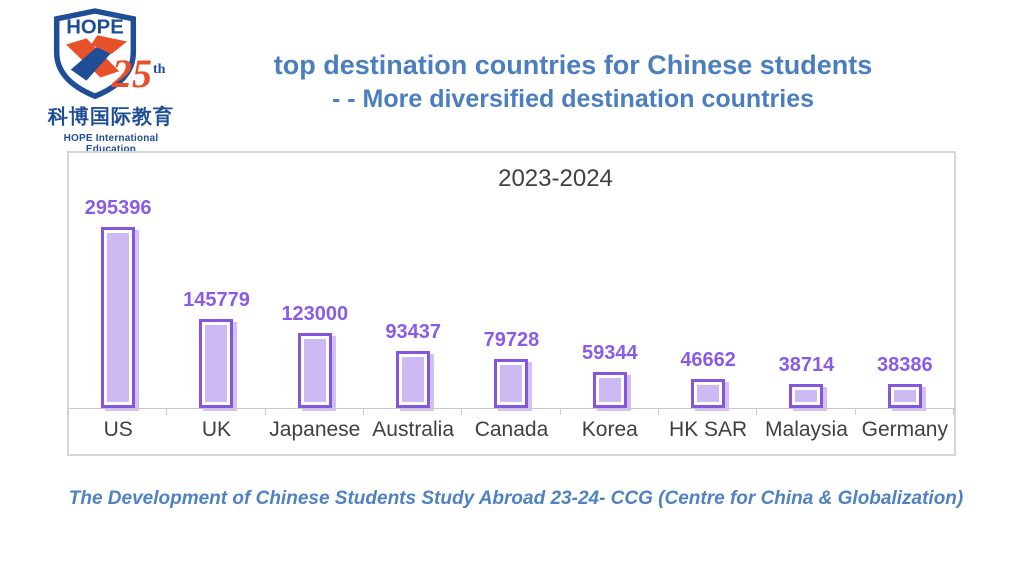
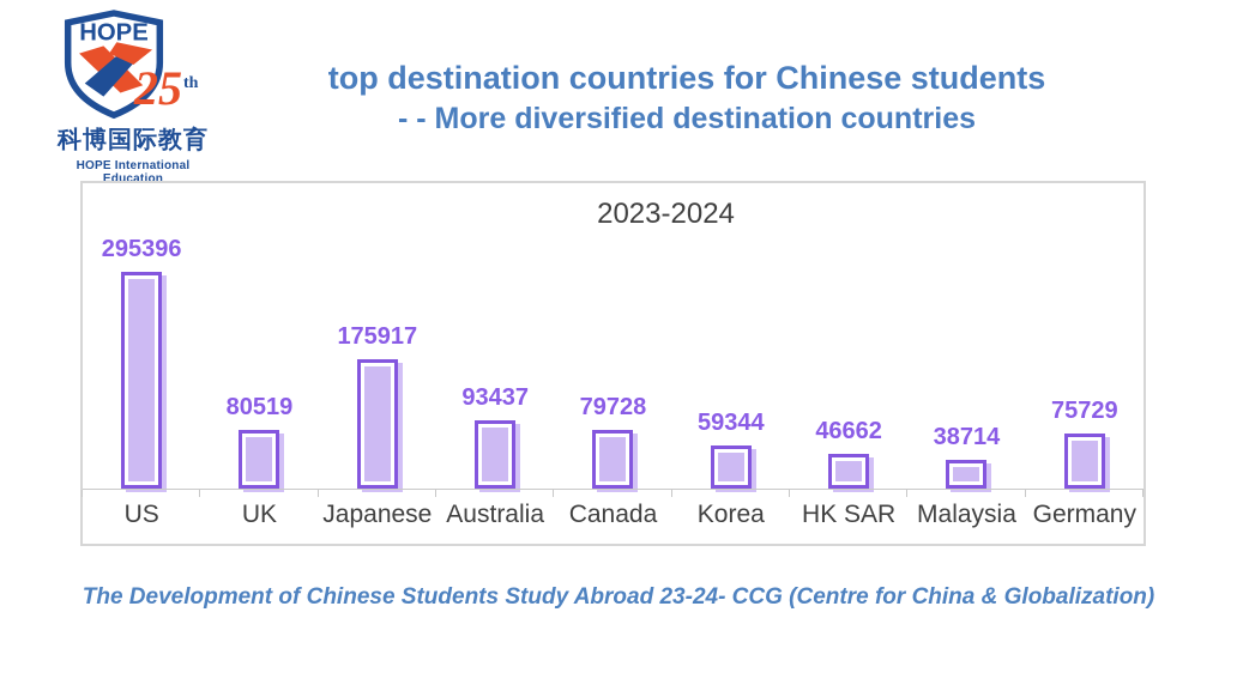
UK: 145779 -> 80519
Japanese: 123000 -> 175917
Germany: 38386 -> 75729
